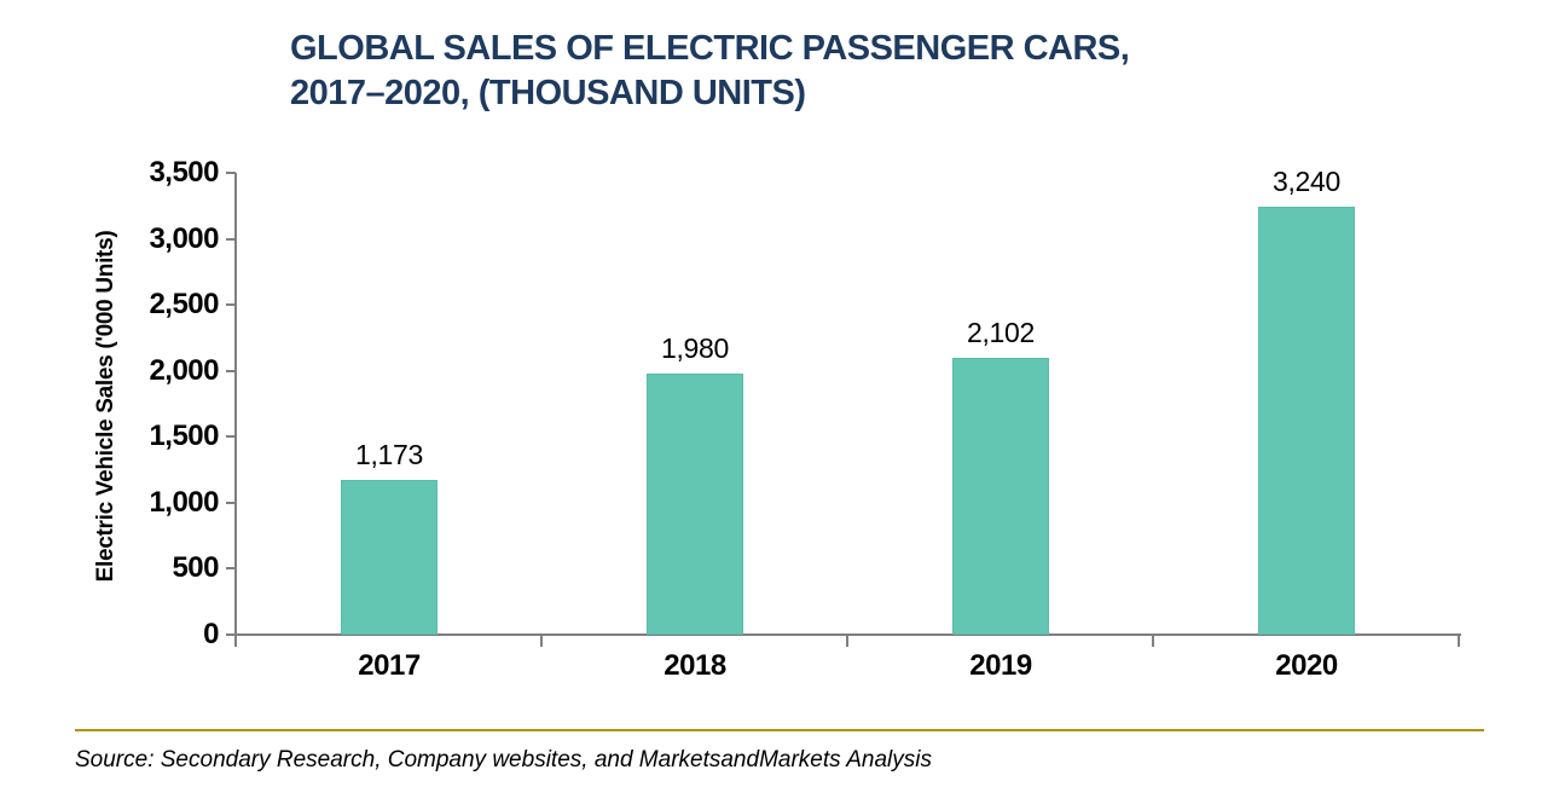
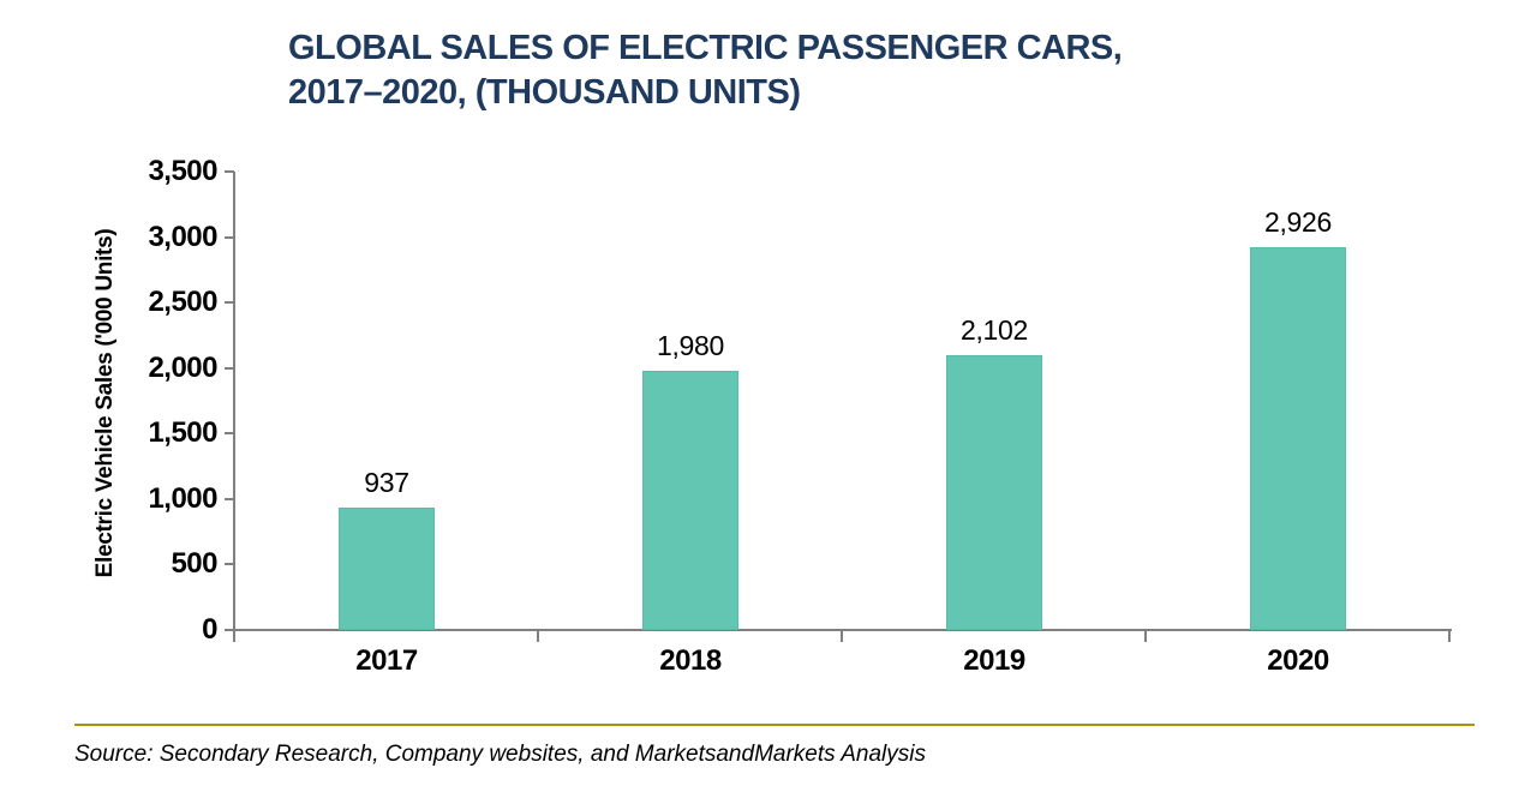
2017: 1,173 -> 937
2020: 3,240 -> 2,926
